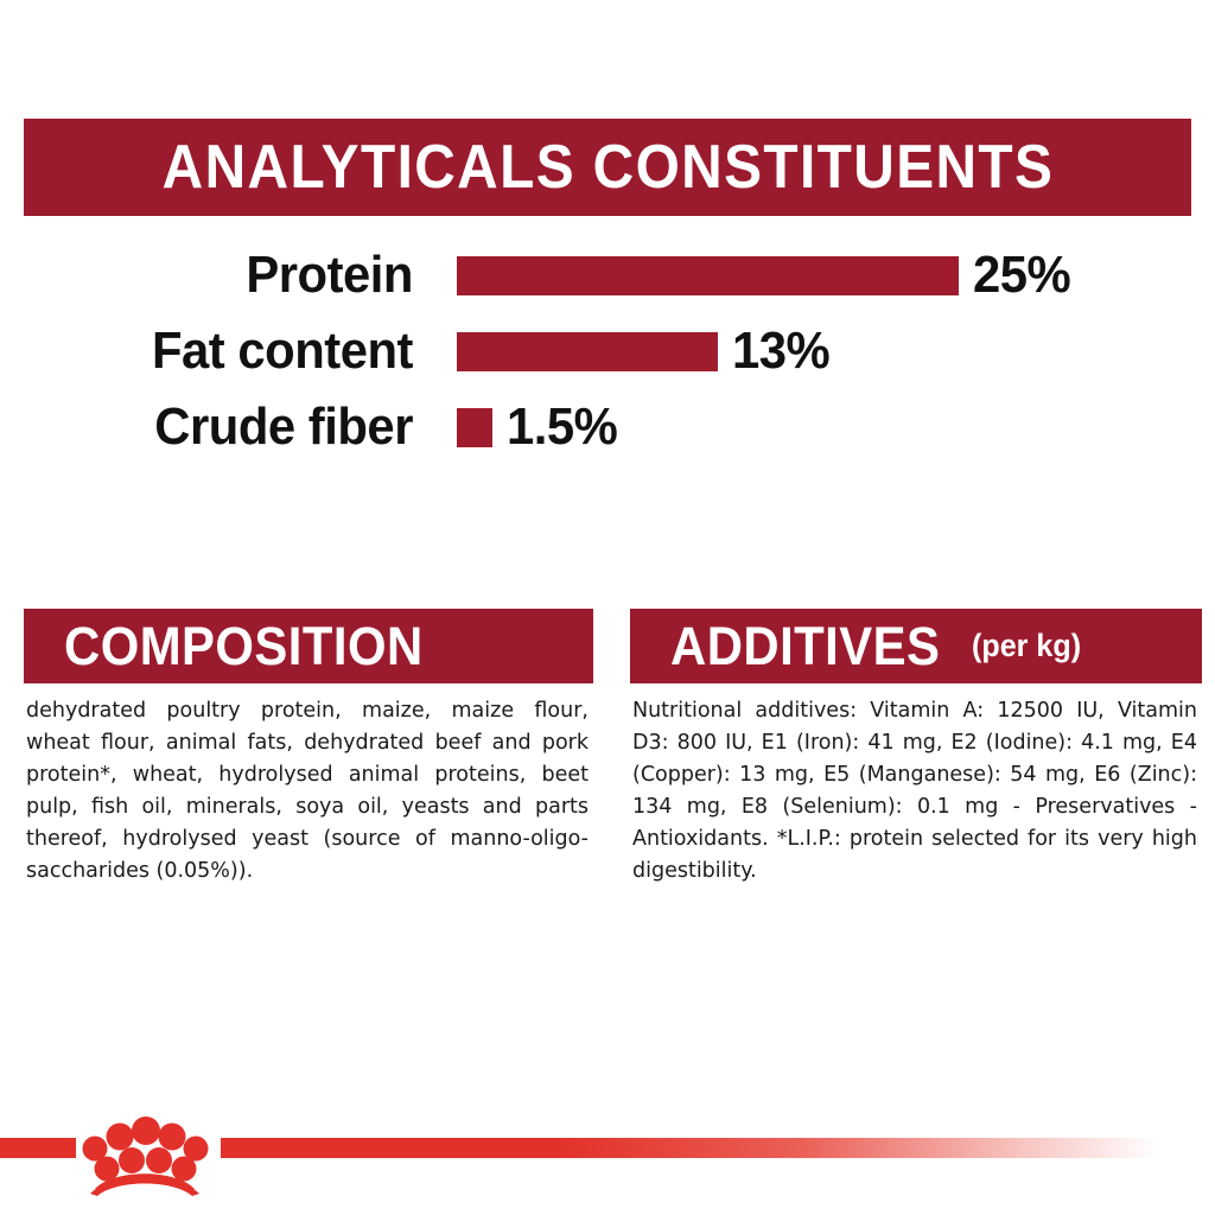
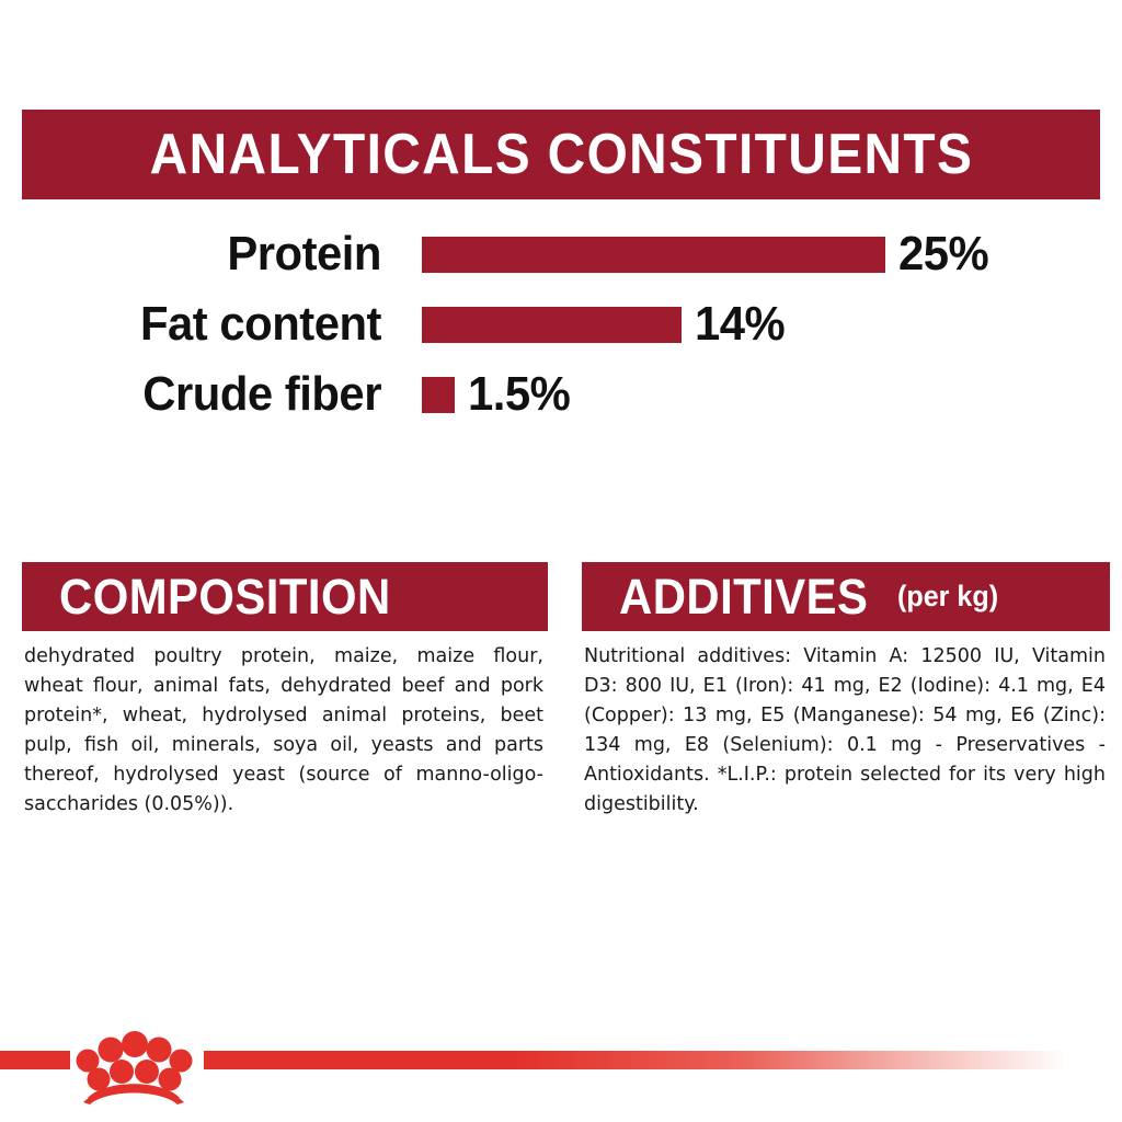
Fat content: 13% -> 14%
